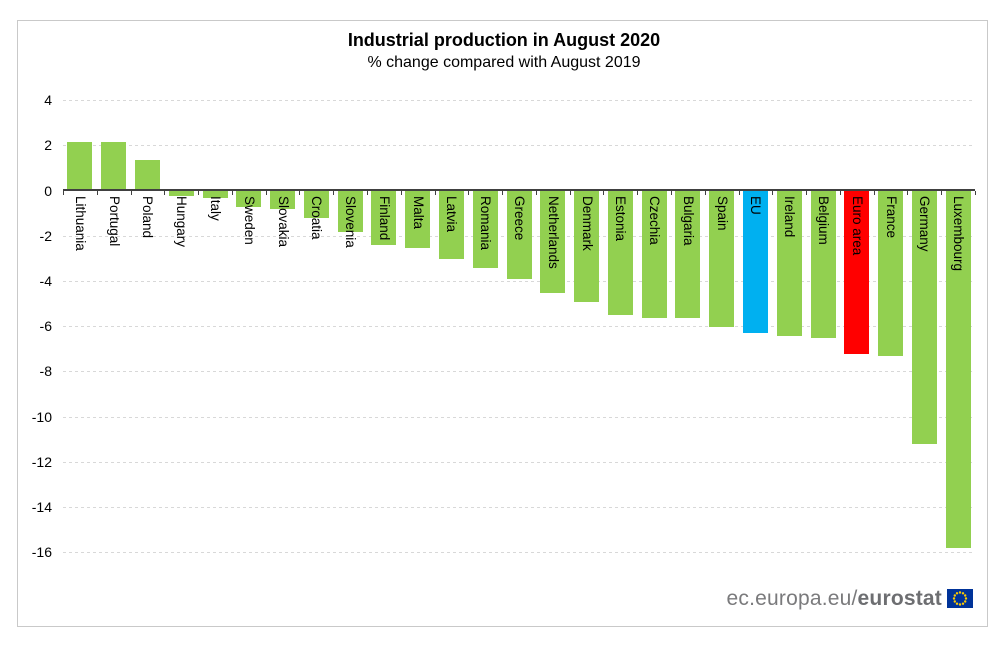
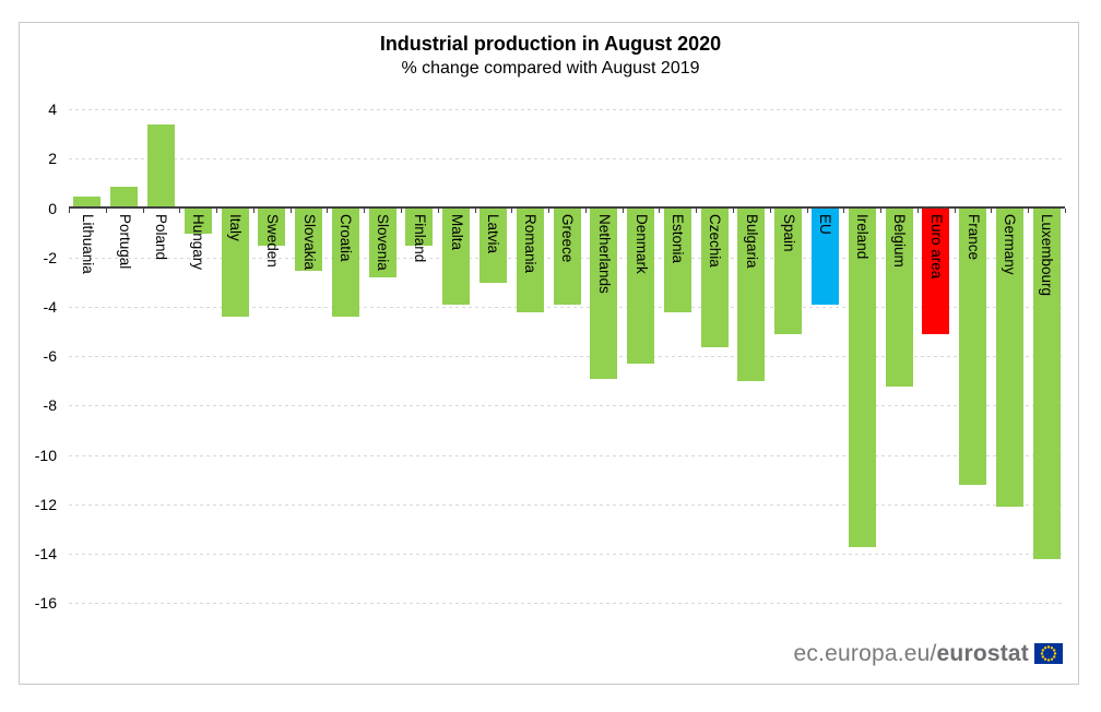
Lithuania: 2.1 -> 0.4
Portugal: 2.1 -> 0.8
Poland: 1.3 -> 3.3
Hungary: -0.2 -> -1.0
Italy: -0.3 -> -4.4
Sweden: -0.7 -> -1.5
Slovakia: -0.8 -> -2.5
Croatia: -1.2 -> -4.4
Slovenia: -1.8 -> -2.8
Finland: -2.4 -> -1.5
Malta: -2.5 -> -3.9
Romania: -3.4 -> -4.2
Netherlands: -4.5 -> -6.9
Denmark: -4.9 -> -6.3
Estonia: -5.5 -> -4.2
Bulgaria: -5.6 -> -7.0
Spain: -6.0 -> -5.1
EU: -6.3 -> -3.9
Ireland: -6.4 -> -13.7
Belgium: -6.5 -> -7.2
Euro area: -7.2 -> -5.1
France: -7.3 -> -11.2
Germany: -11.2 -> -12.1
Luxembourg: -15.8 -> -14.2
